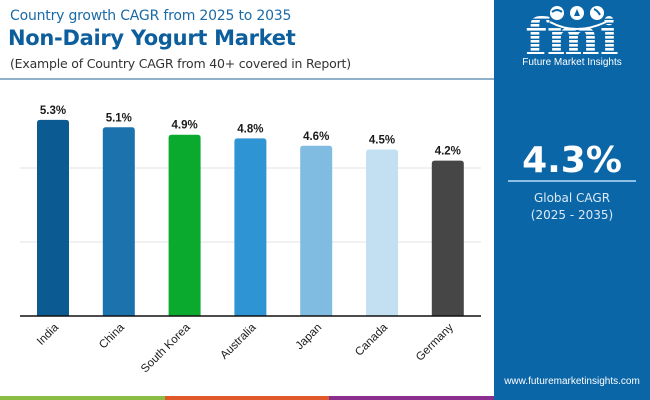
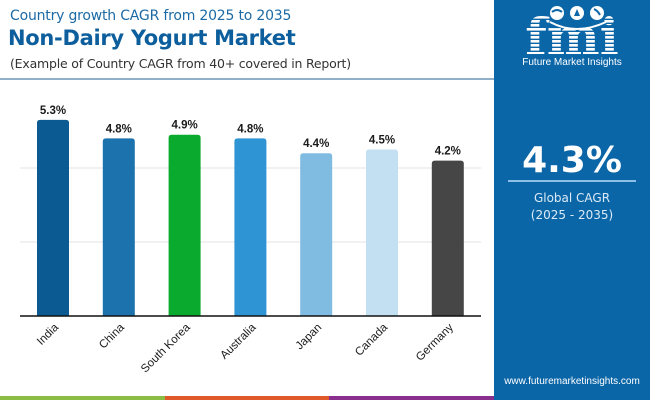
China: 5.1% -> 4.8%
Japan: 4.6% -> 4.4%
